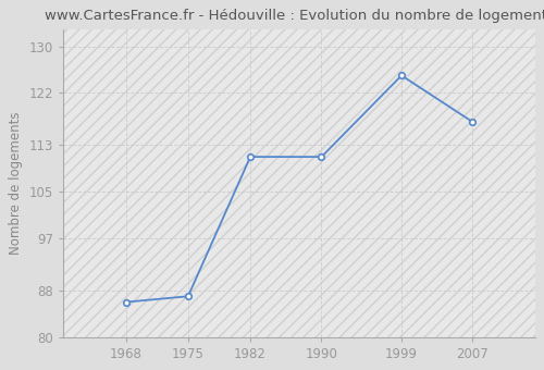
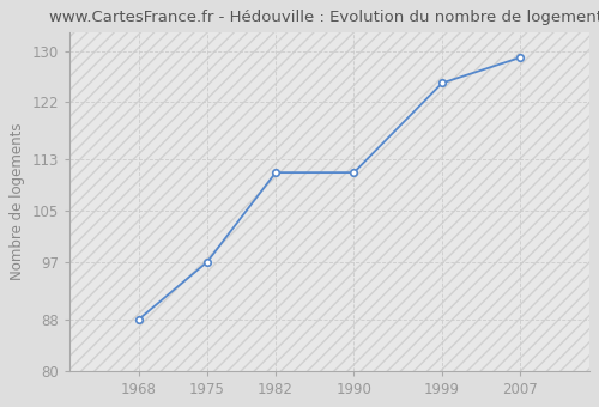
1968: 86 -> 88
1975: 87 -> 97
2007: 117 -> 129
